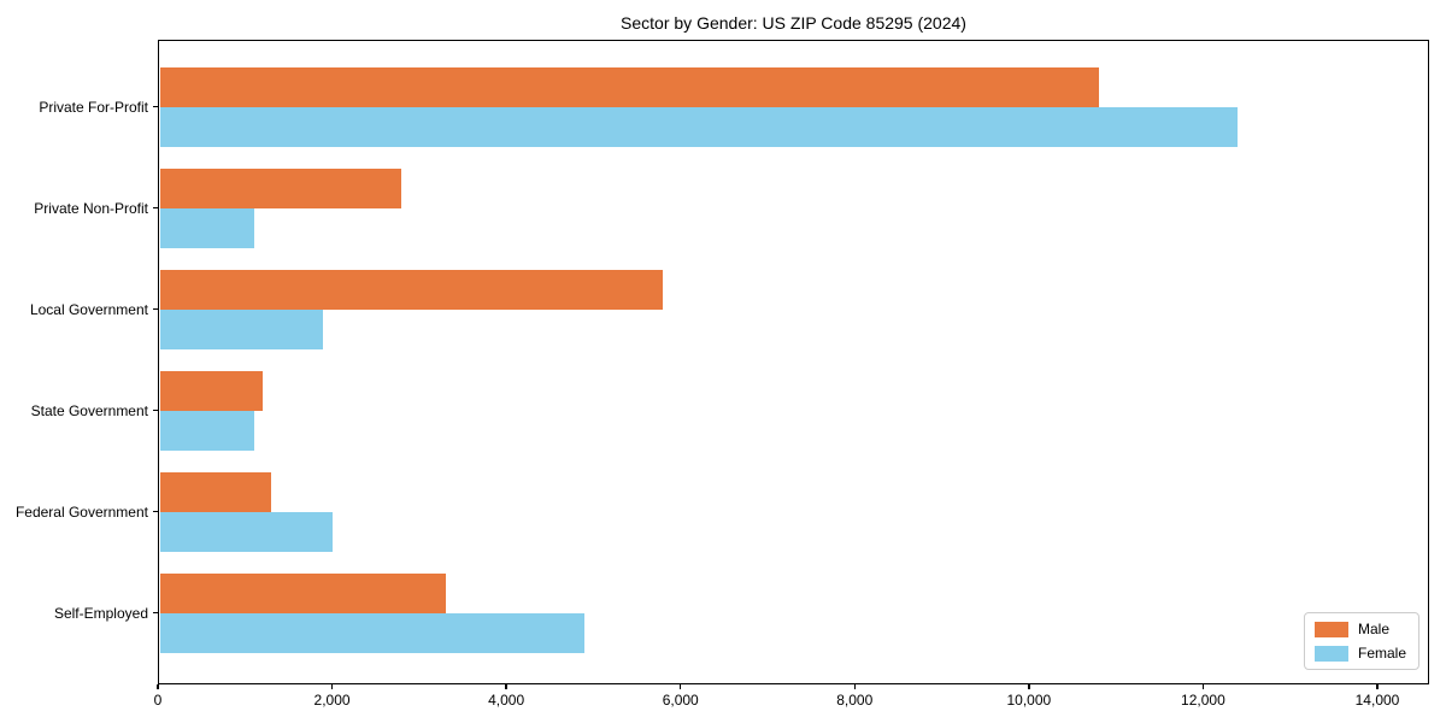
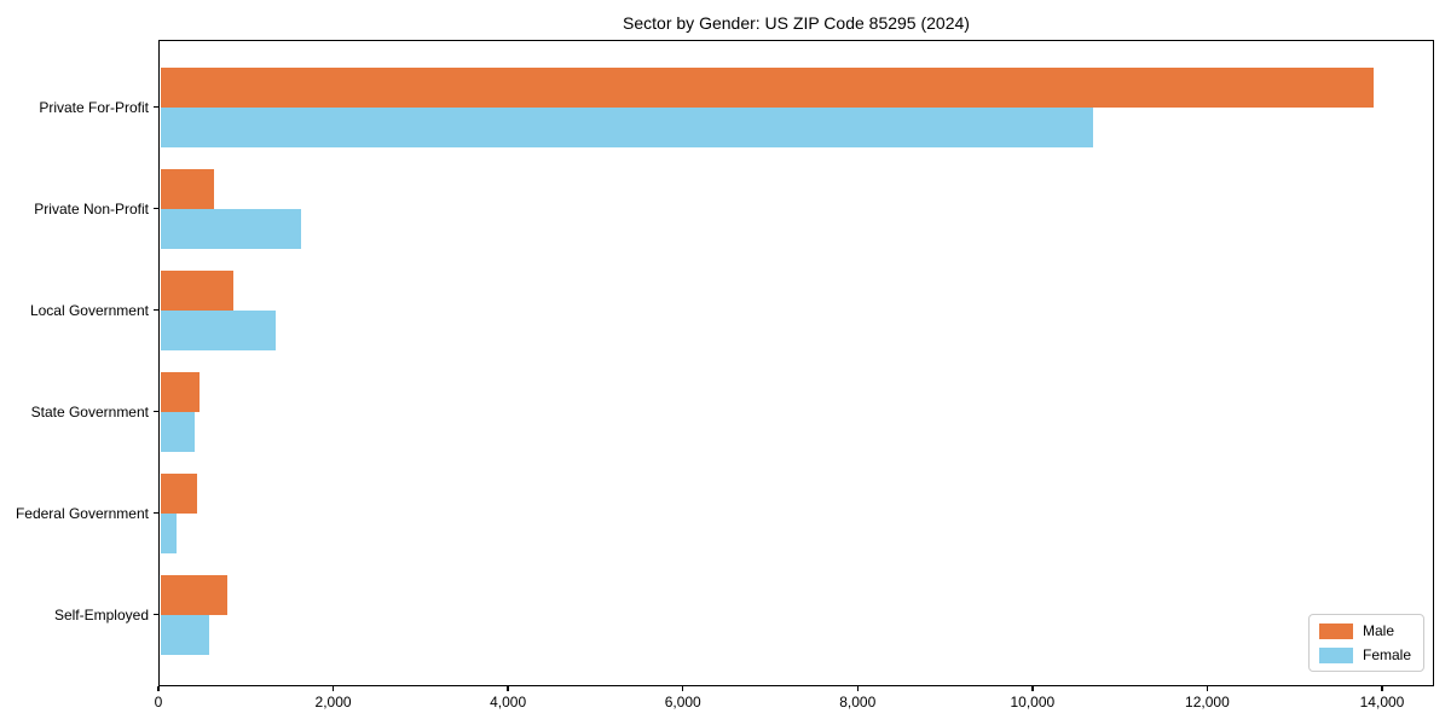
Male/Private For-Profit: 10800 -> 13900
Female/Private For-Profit: 12400 -> 10700
Male/Private Non-Profit: 2800 -> 600
Female/Private Non-Profit: 1100 -> 1600
Male/Local Government: 5800 -> 900
Female/Local Government: 1900 -> 1300
Male/State Government: 1200 -> 500
Female/State Government: 1100 -> 400
Male/Federal Government: 1300 -> 400
Female/Federal Government: 2000 -> 200
Male/Self-Employed: 3300 -> 800
Female/Self-Employed: 4900 -> 600
